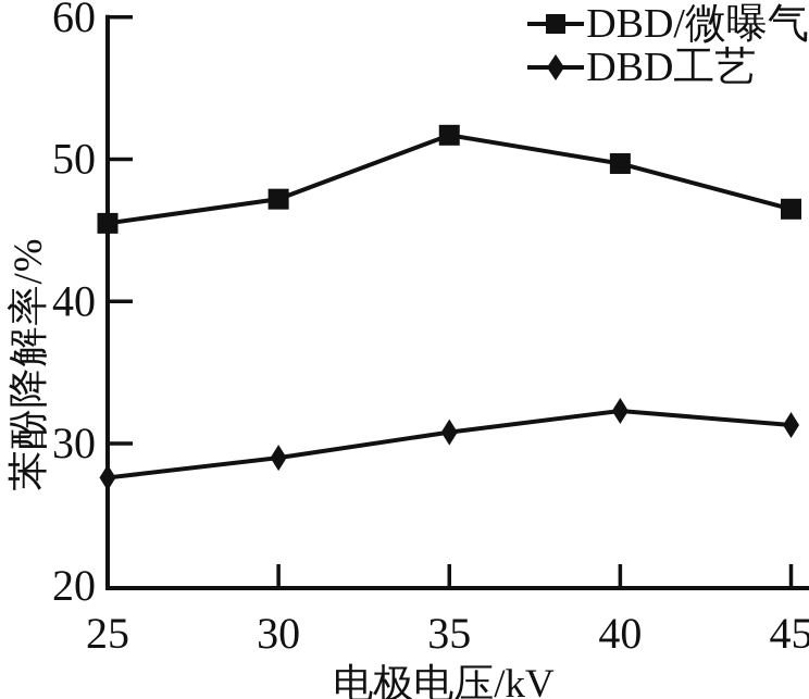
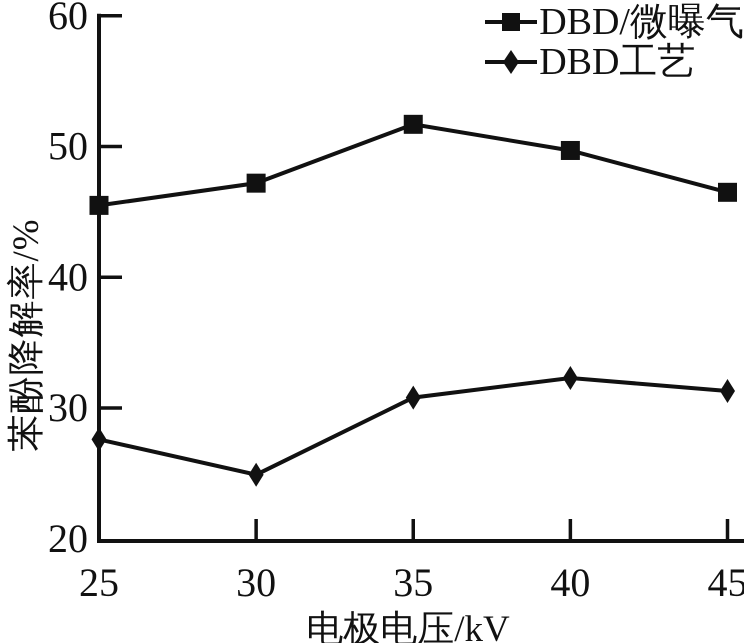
DBD工艺/30: 29.0 -> 24.9
